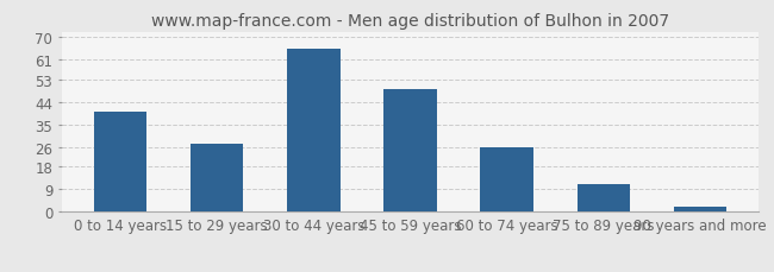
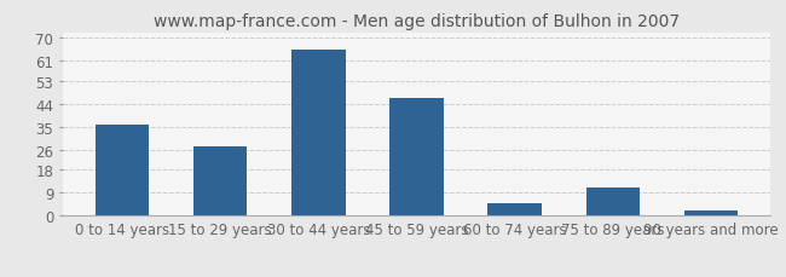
0 to 14 years: 40 -> 36
45 to 59 years: 49 -> 46
60 to 74 years: 26 -> 5
